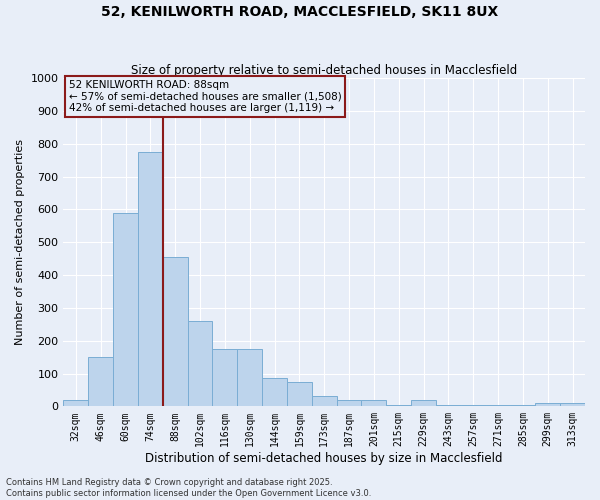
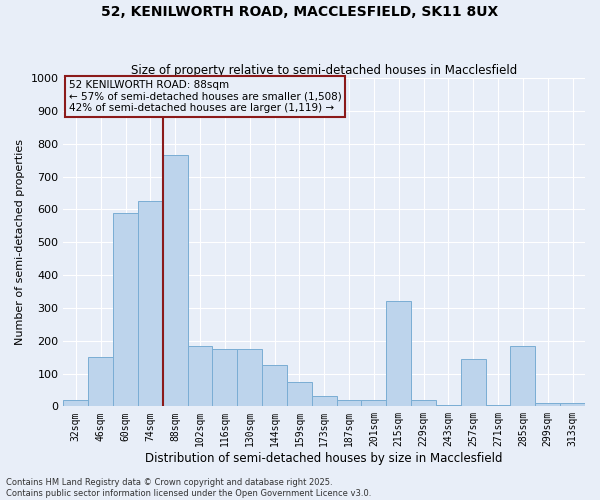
74sqm: 775 -> 625
88sqm: 455 -> 765
102sqm: 260 -> 185
144sqm: 85 -> 125
215sqm: 5 -> 320
257sqm: 5 -> 145
285sqm: 5 -> 185
